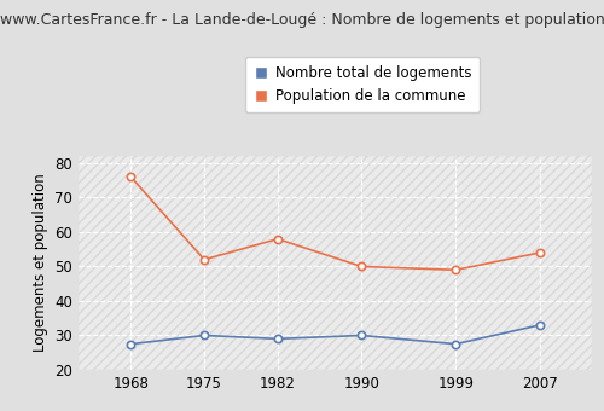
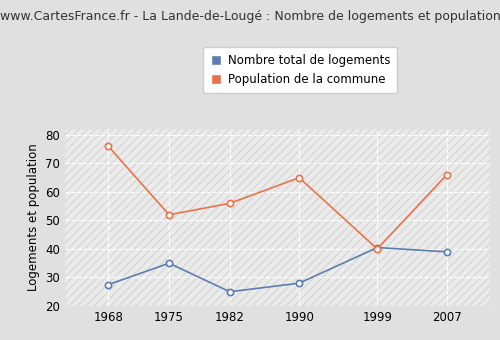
Nombre total de logements/1975: 30.0 -> 35.0
Nombre total de logements/1982: 29.0 -> 25.0
Population de la commune/1982: 58 -> 56
Nombre total de logements/1990: 30.0 -> 28.0
Population de la commune/1990: 50 -> 65
Nombre total de logements/1999: 27.5 -> 40.5
Population de la commune/1999: 49 -> 40
Nombre total de logements/2007: 33.0 -> 39.0
Population de la commune/2007: 54 -> 66
